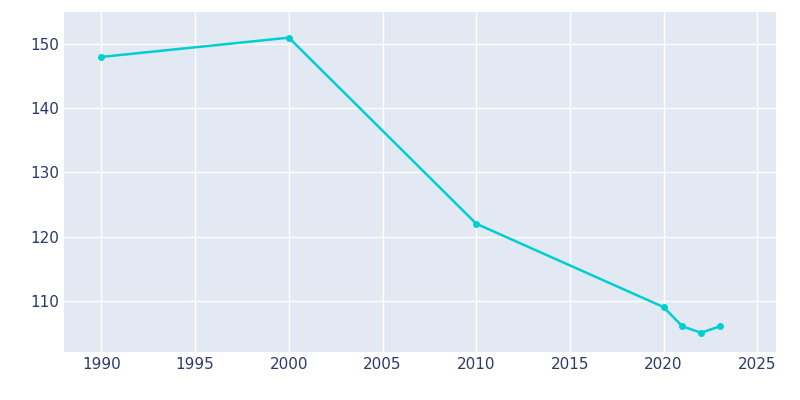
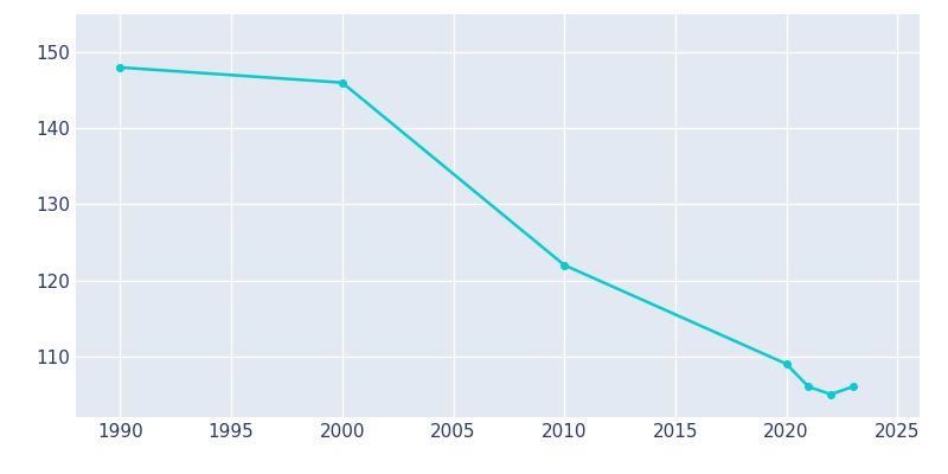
2000: 151 -> 146
